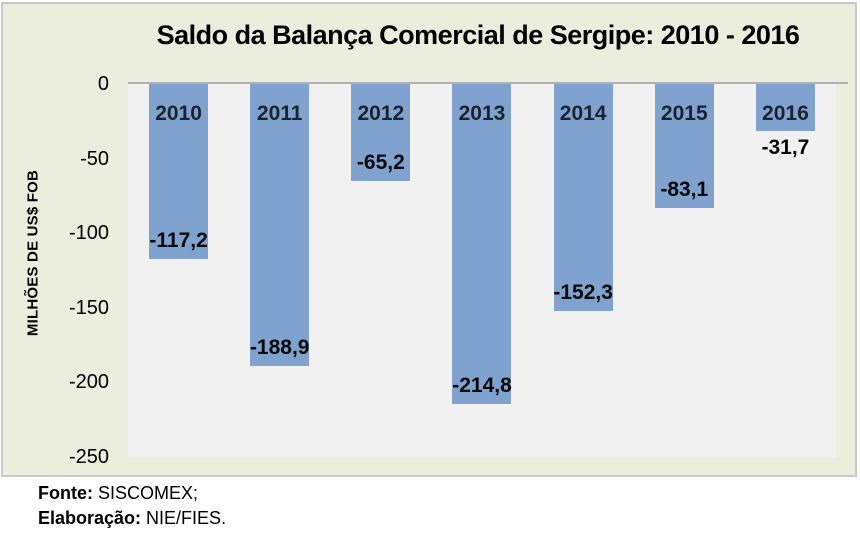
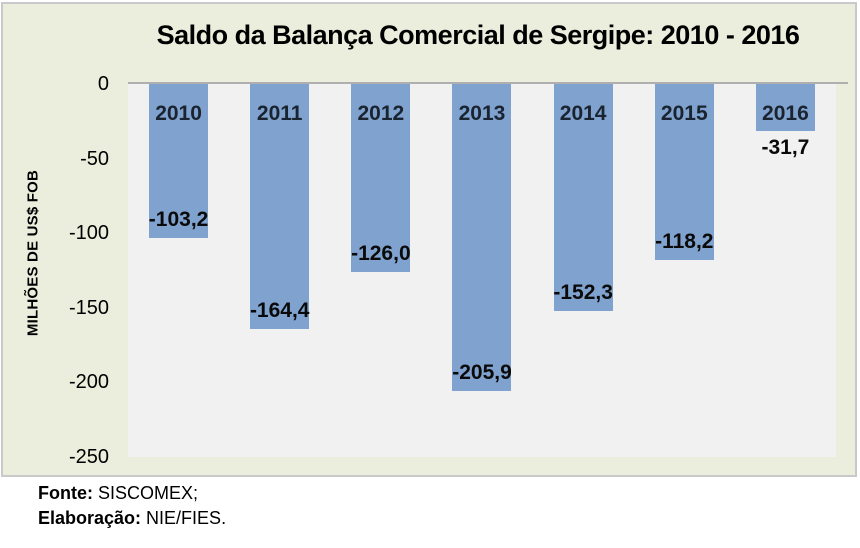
2010: -117,2 -> -103,2
2011: -188,9 -> -164,4
2012: -65,2 -> -126,0
2013: -214,8 -> -205,9
2015: -83,1 -> -118,2
